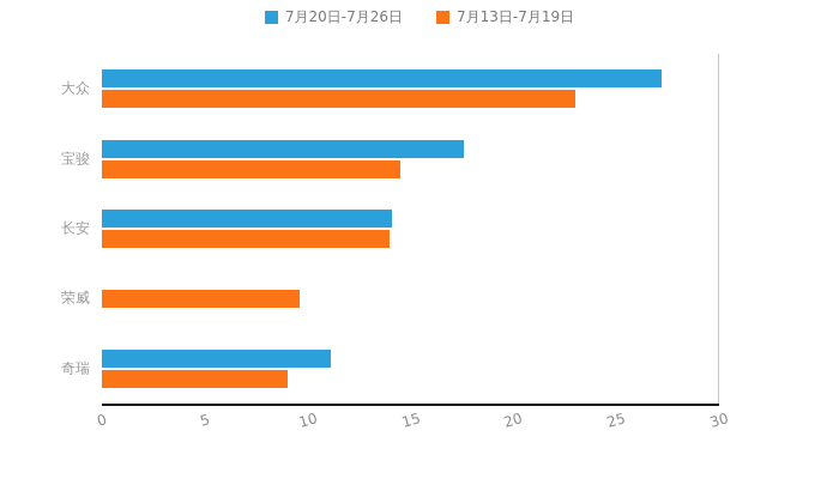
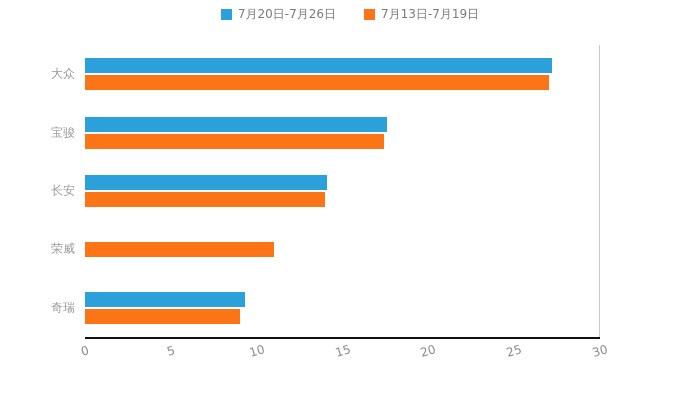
7月13日-7月19日/大众: 23.0 -> 27.0
7月13日-7月19日/宝骏: 14.5 -> 17.4
7月13日-7月19日/荣威: 9.6 -> 11.0
7月20日-7月26日/奇瑞: 11.1 -> 9.3
